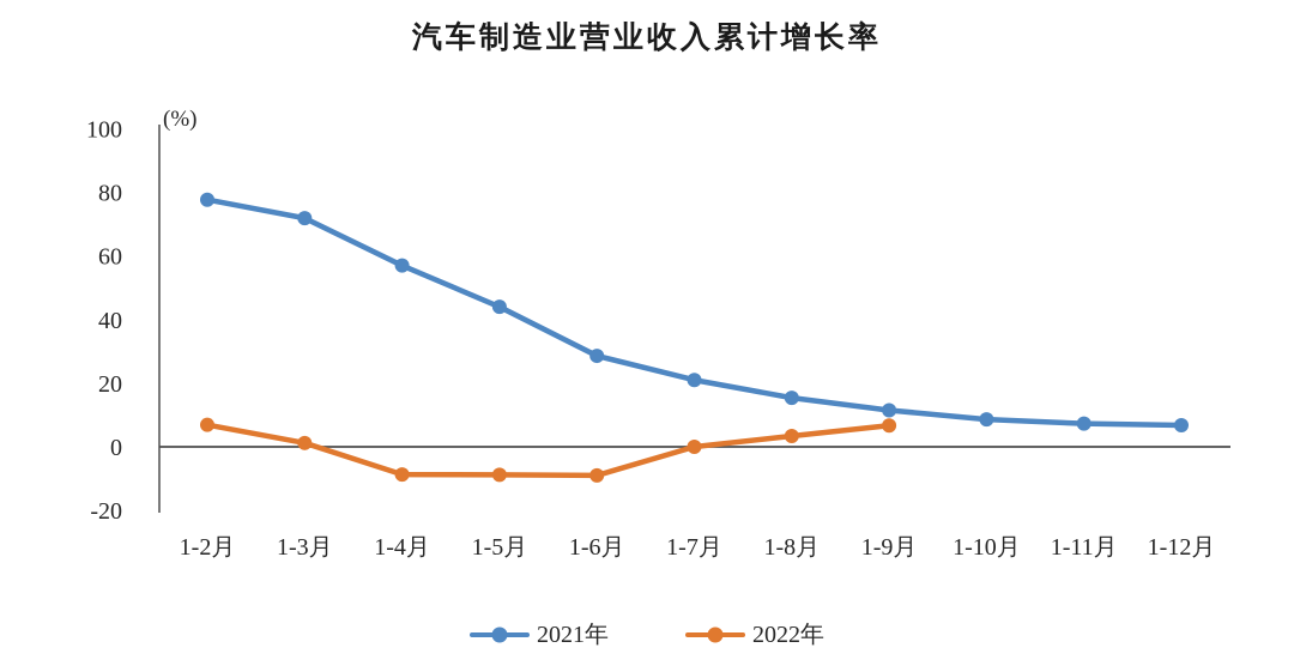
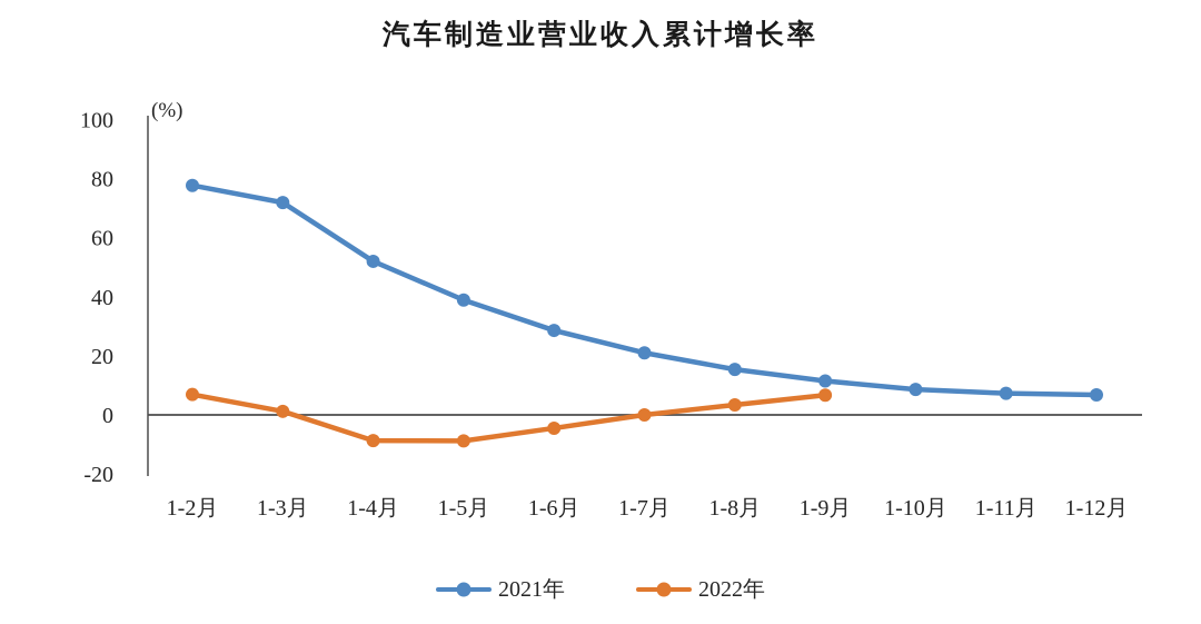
2021年/1-4月: 57 -> 52
2021年/1-5月: 44 -> 39
2022年/1-6月: -9 -> -4
